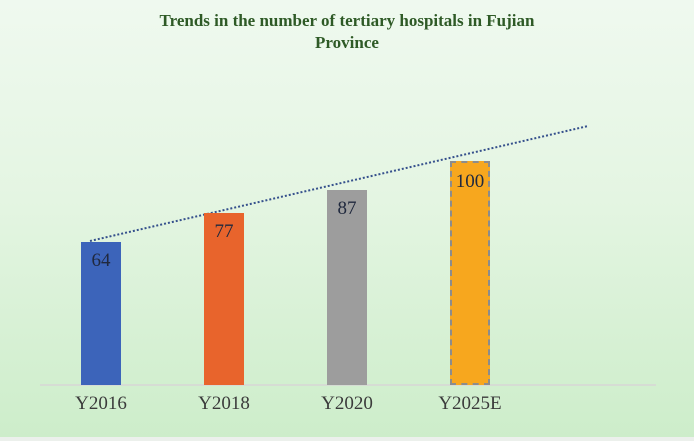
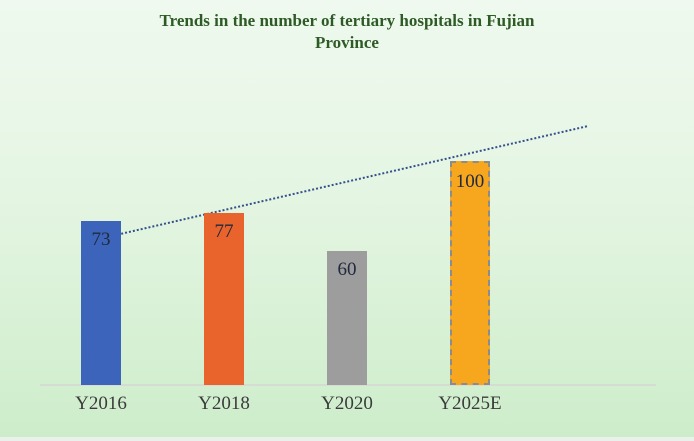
Y2016: 64 -> 73
Y2020: 87 -> 60
